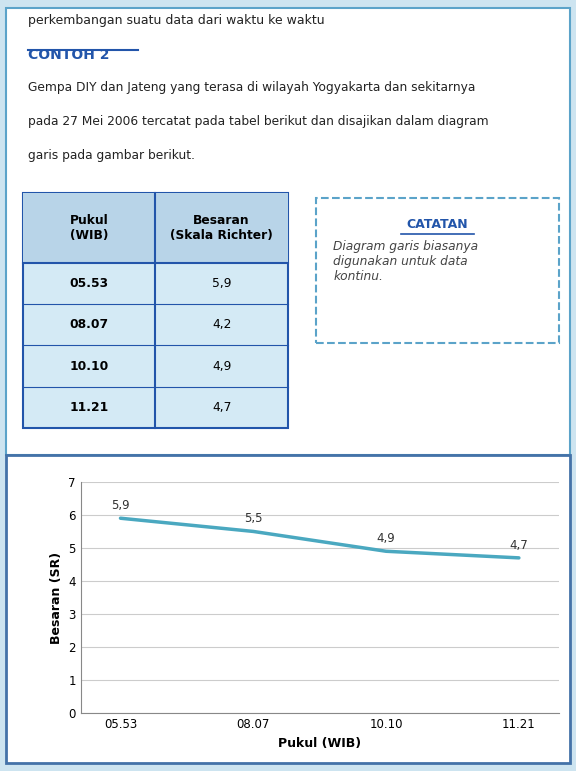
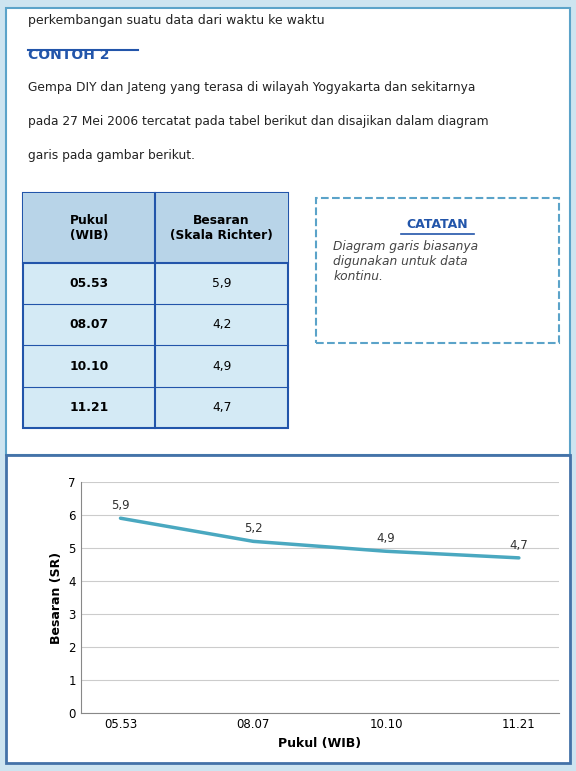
08.07: 5,5 -> 5,2
